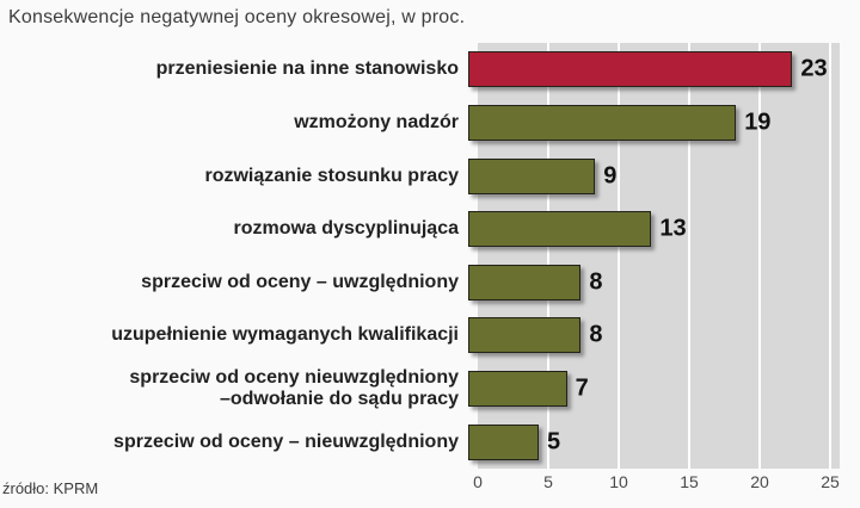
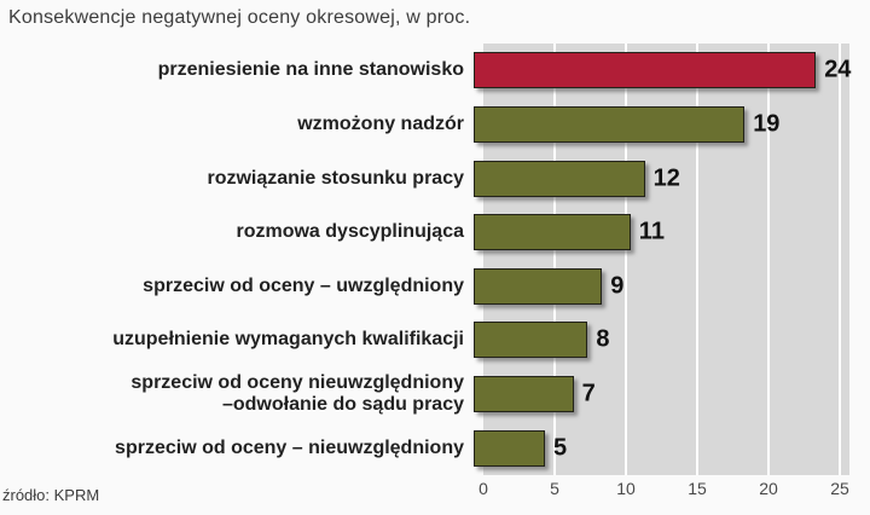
przeniesienie na inne stanowisko: 23 -> 24
rozwiązanie stosunku pracy: 9 -> 12
rozmowa dyscyplinująca: 13 -> 11
sprzeciw od oceny – uwzględniony: 8 -> 9
